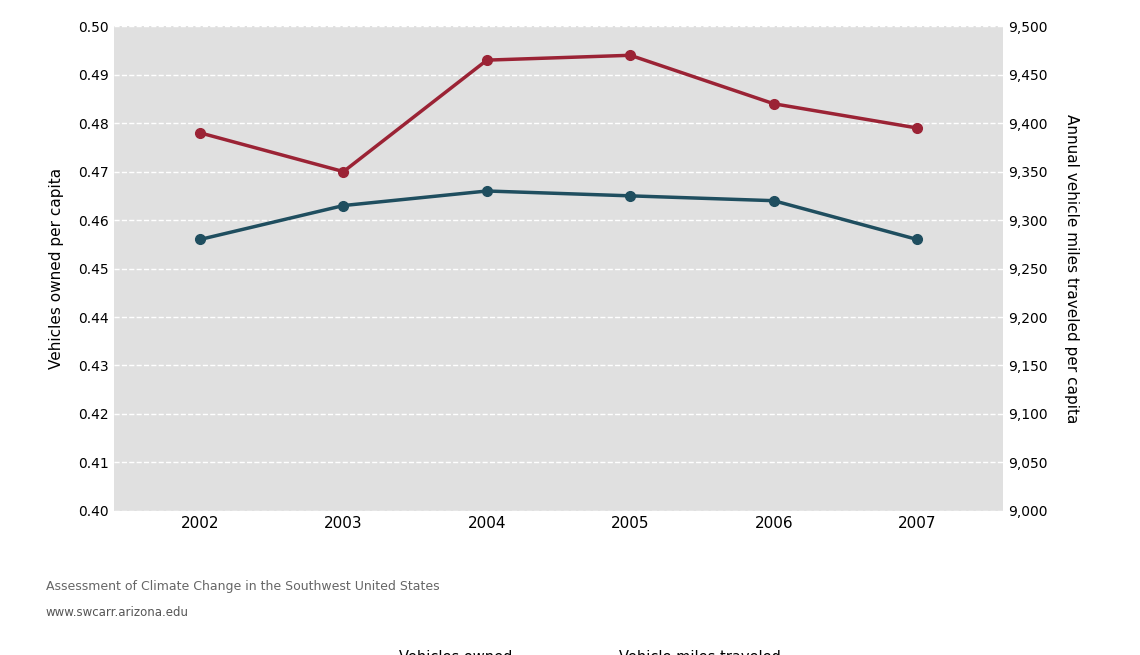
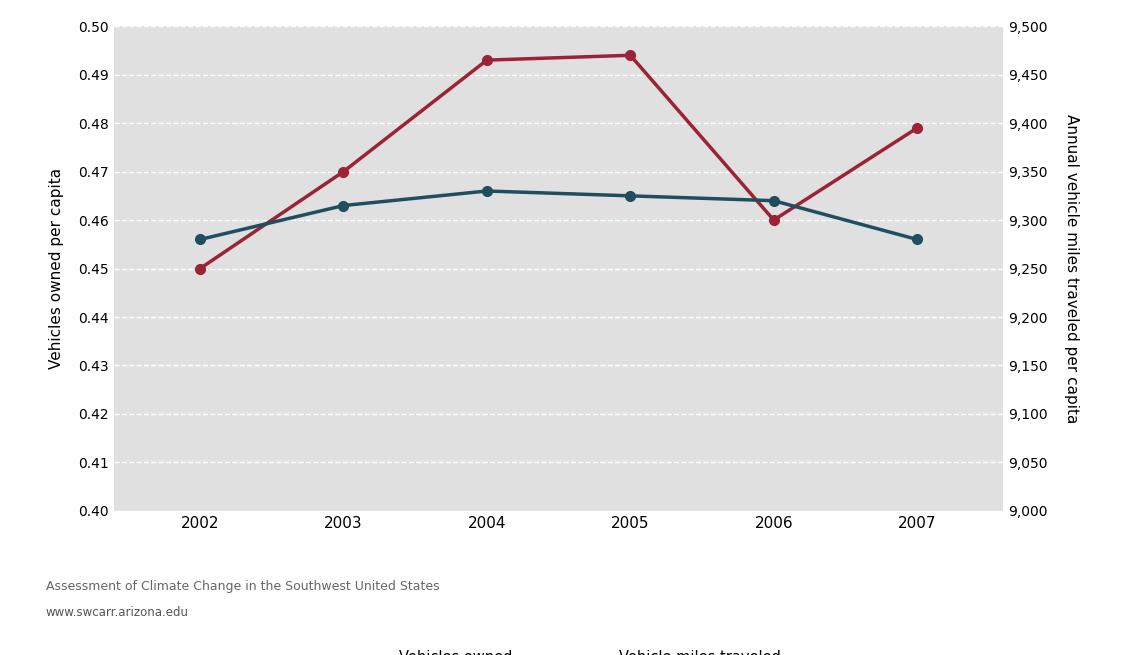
Vehicles owned per capita/2002: 0.478 -> 0.450
Vehicles owned per capita/2006: 0.484 -> 0.460
